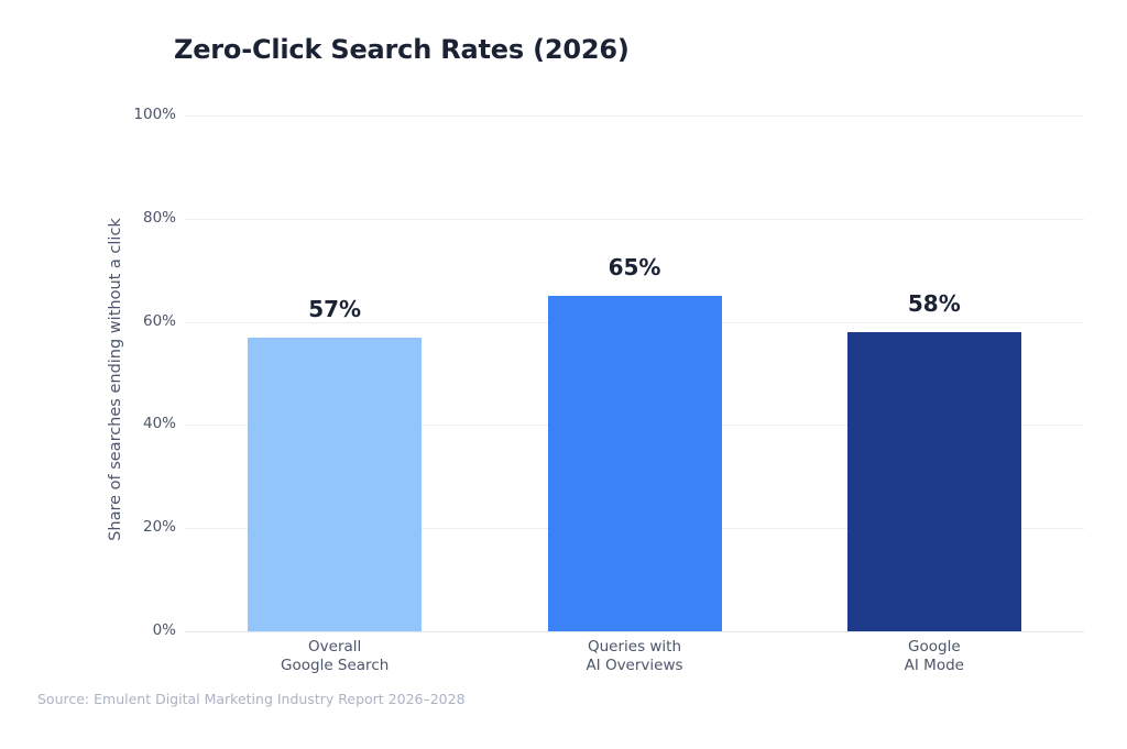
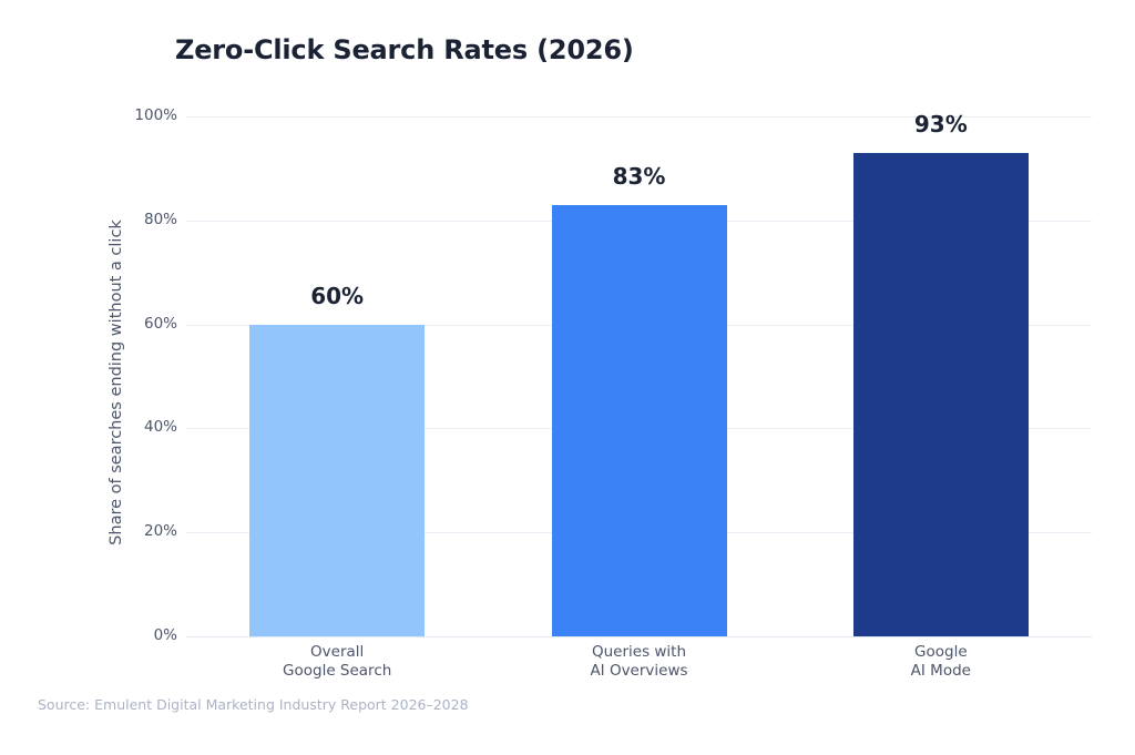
Overall Google Search: 57% -> 60%
Queries with AI Overviews: 65% -> 83%
Google AI Mode: 58% -> 93%
